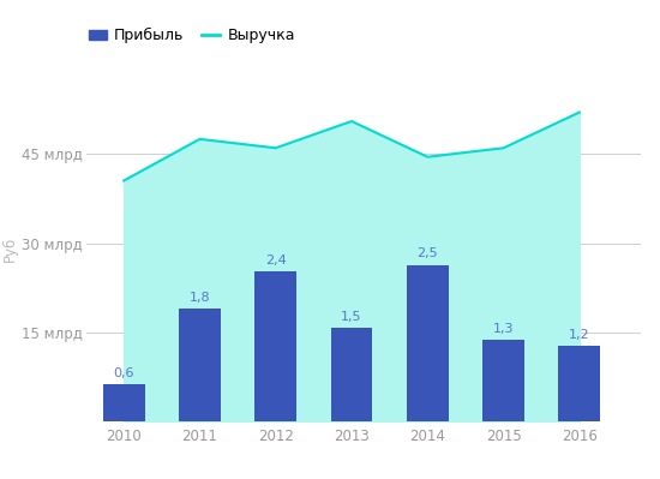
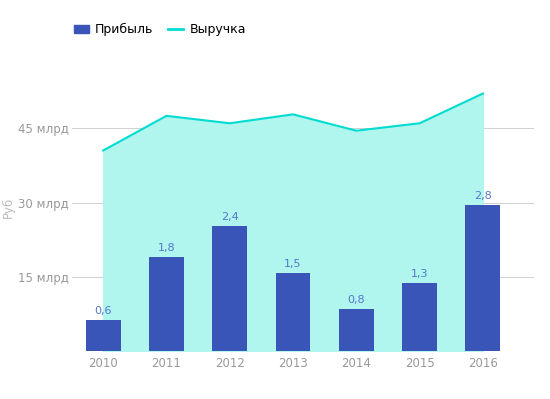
Выручка/2013: 50.5 млрд -> 47.8 млрд
Прибыль/2014: 2,5 -> 0,8
Прибыль/2016: 1,2 -> 2,8
